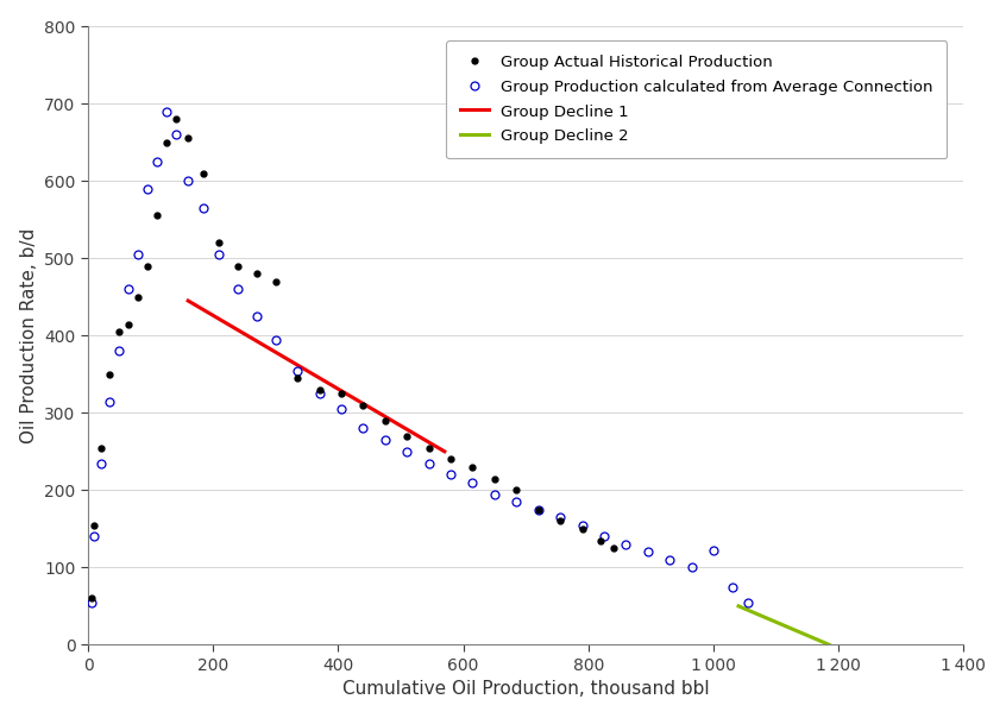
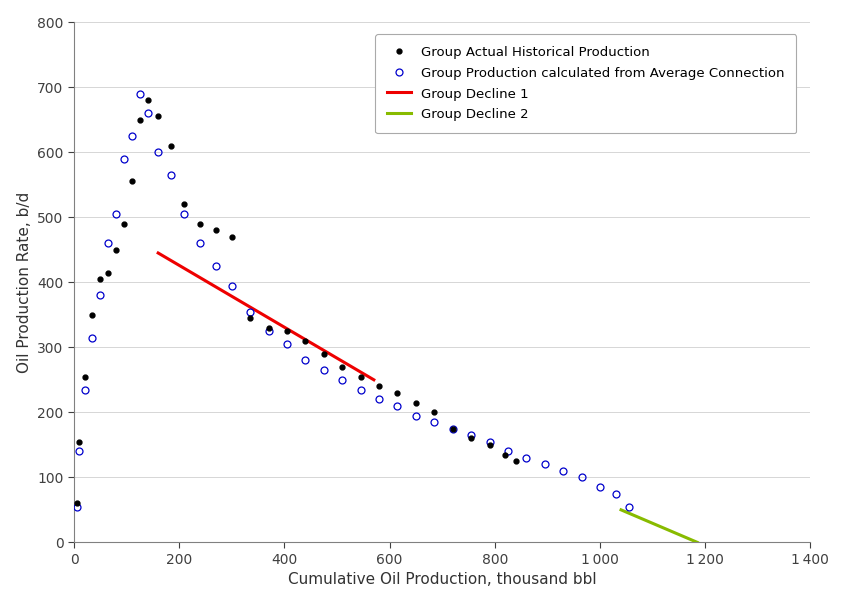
Group Production calculated from Average Connection/1 000: 122 -> 85
